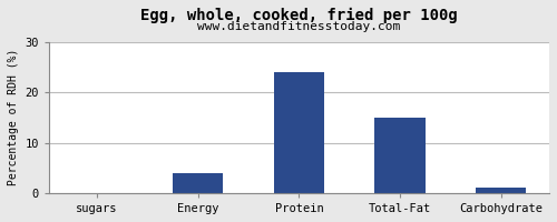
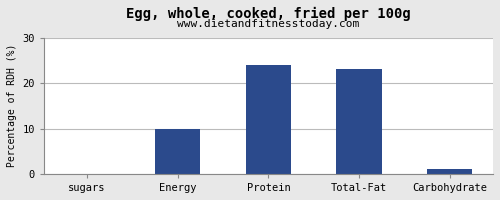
Energy: 4 -> 10
Total-Fat: 15 -> 23
